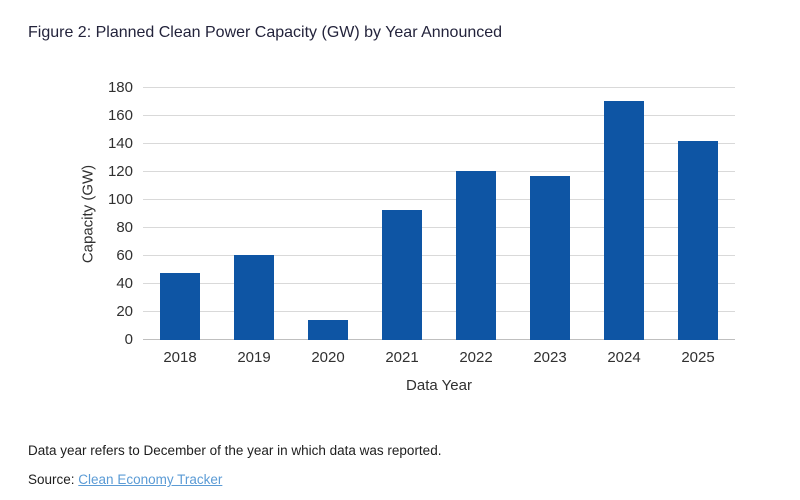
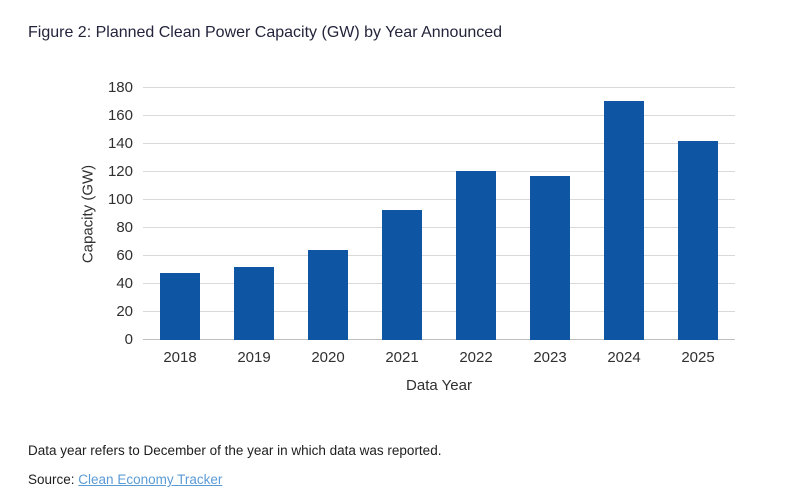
2019: 61 -> 52
2020: 14 -> 64
